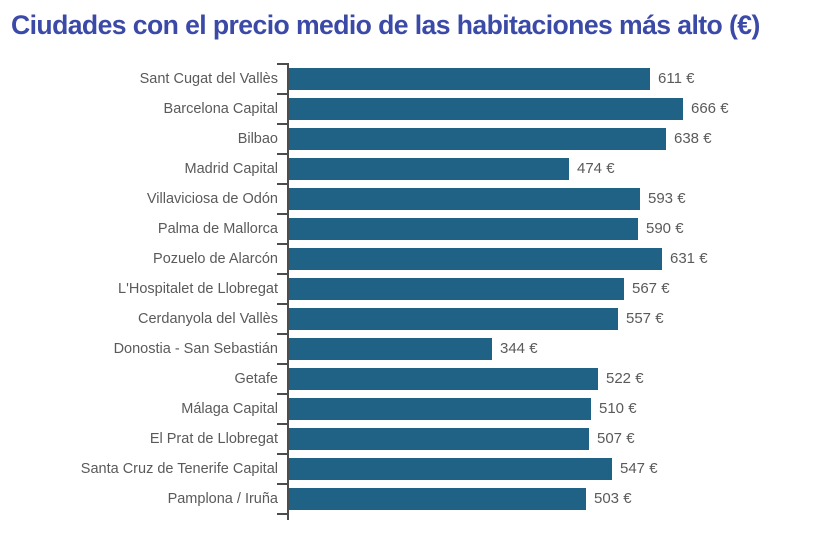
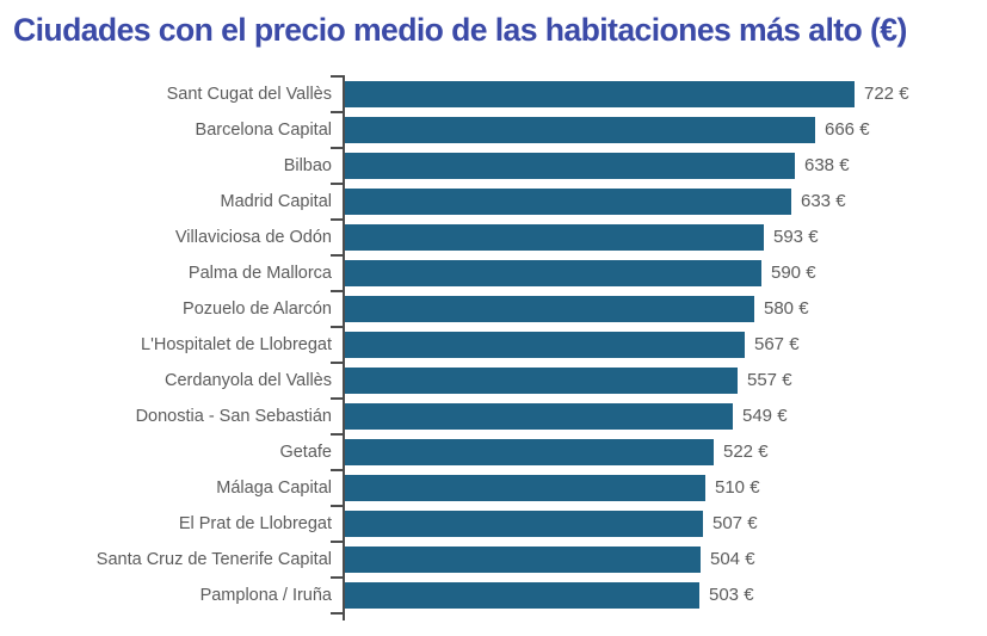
Sant Cugat del Vallès: 611 -> 722
Madrid Capital: 474 -> 633
Pozuelo de Alarcón: 631 -> 580
Donostia - San Sebastián: 344 -> 549
Santa Cruz de Tenerife Capital: 547 -> 504
